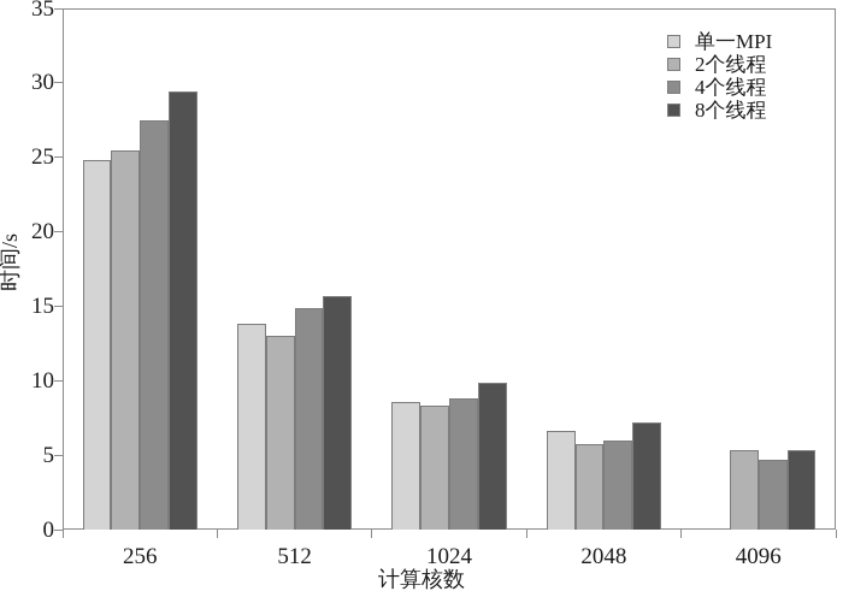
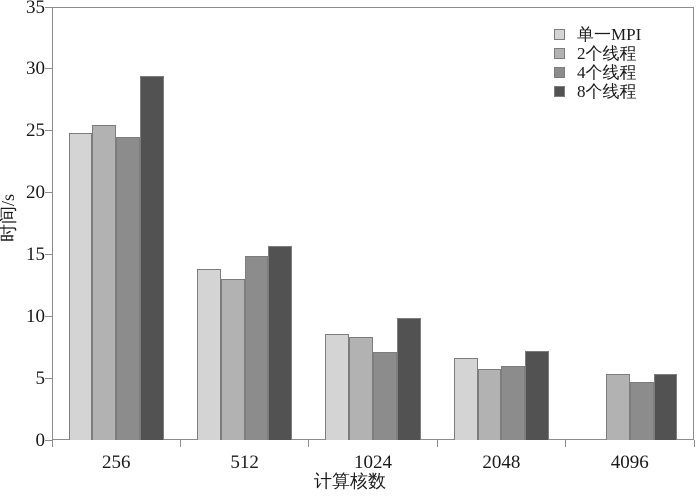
4个线程/256: 27.5 -> 24.5
4个线程/1024: 8.8 -> 7.1
